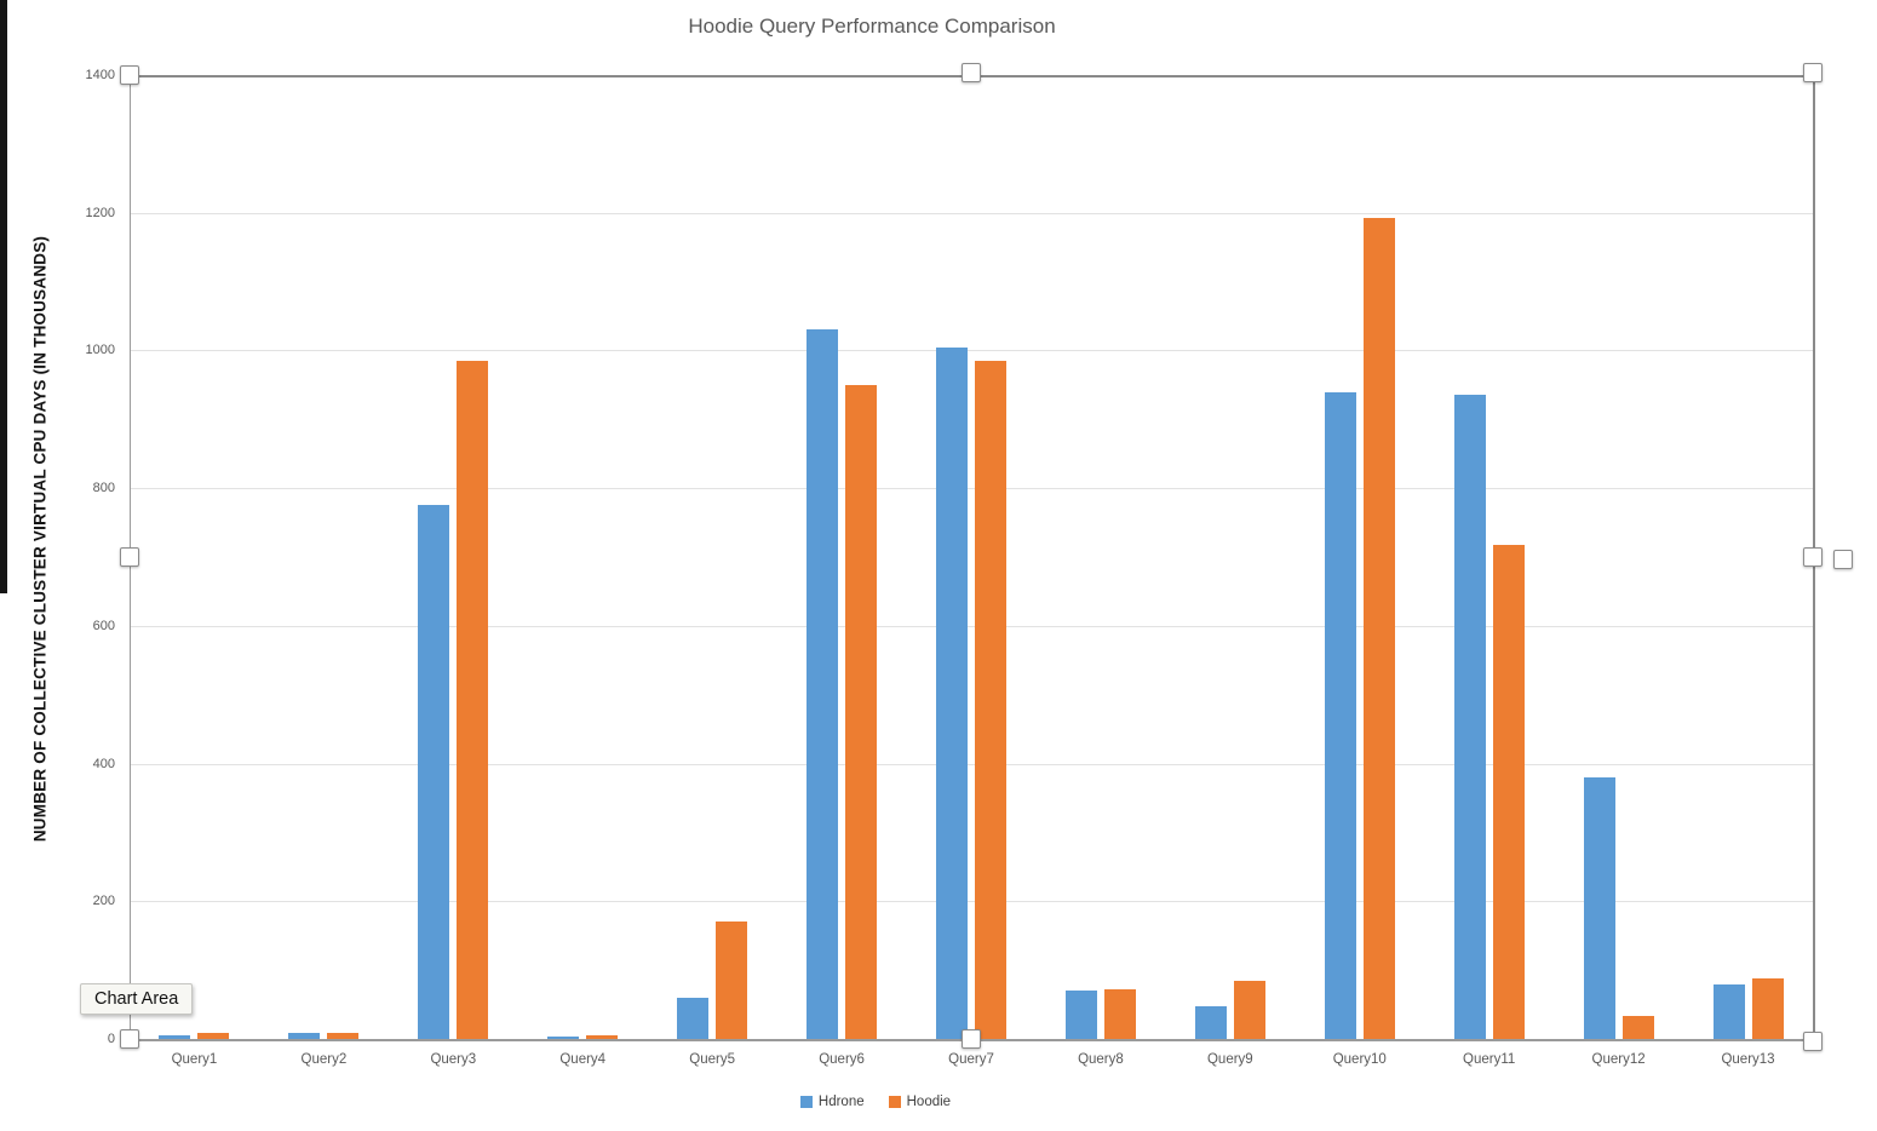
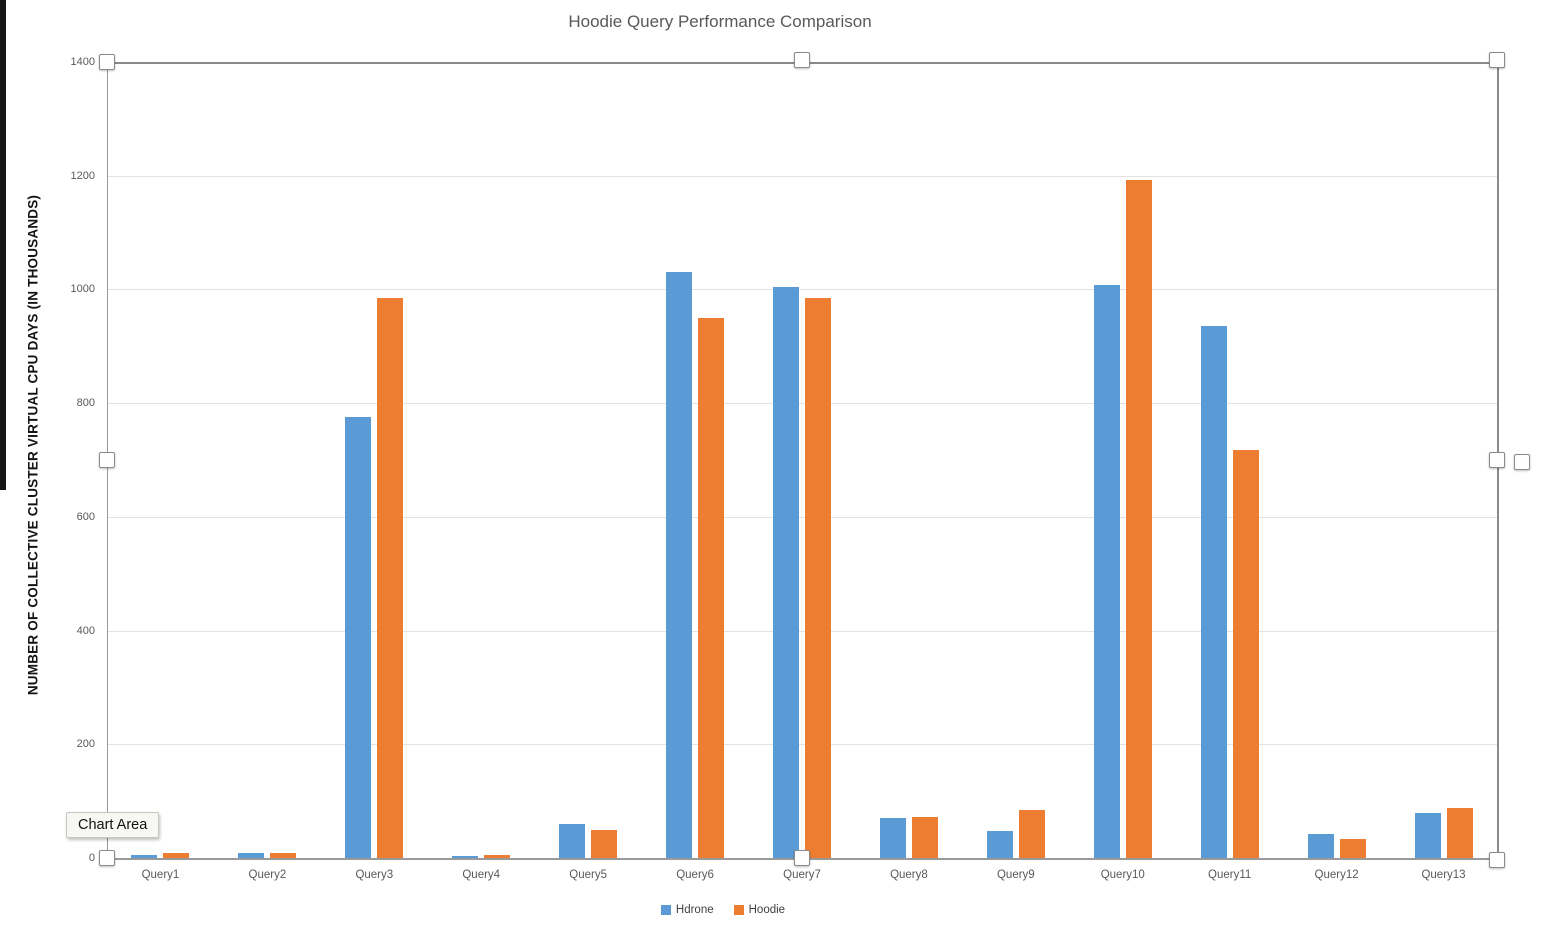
Hoodie/Query5: 170 -> 50
Hdrone/Query10: 940 -> 1010
Hdrone/Query12: 380 -> 40
